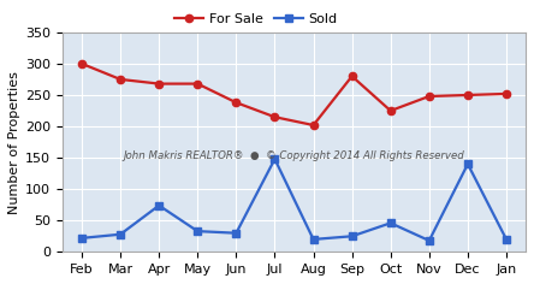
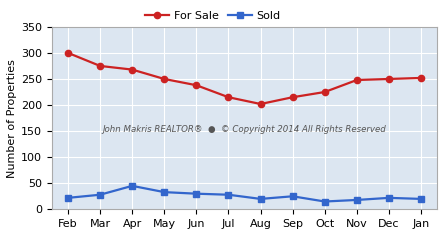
Sold/Apr: 74 -> 45
For Sale/May: 268 -> 250
Sold/Jul: 148 -> 28
For Sale/Sep: 280 -> 215
Sold/Oct: 46 -> 15
Sold/Dec: 140 -> 22
